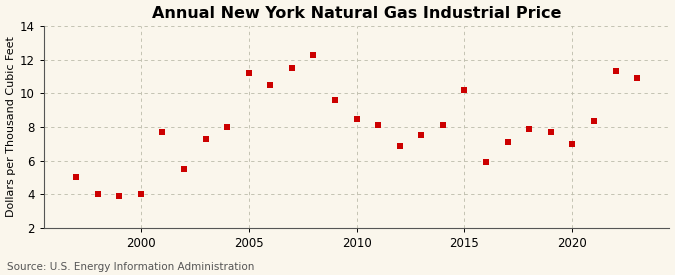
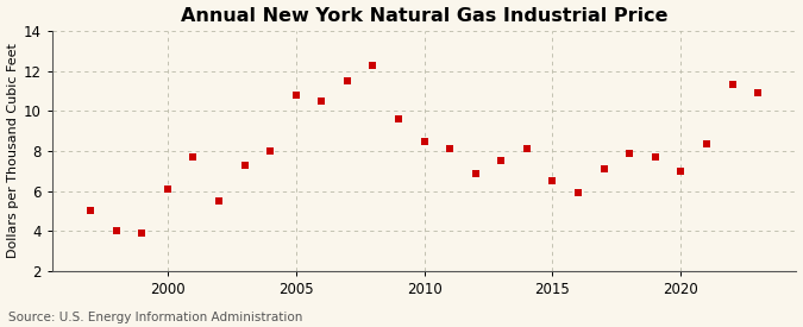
2000: 4.0 -> 6.1
2005: 11.2 -> 10.8
2015: 10.2 -> 6.5
